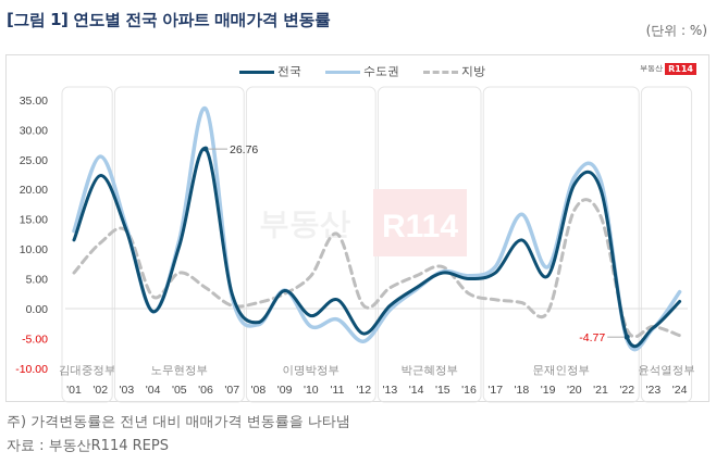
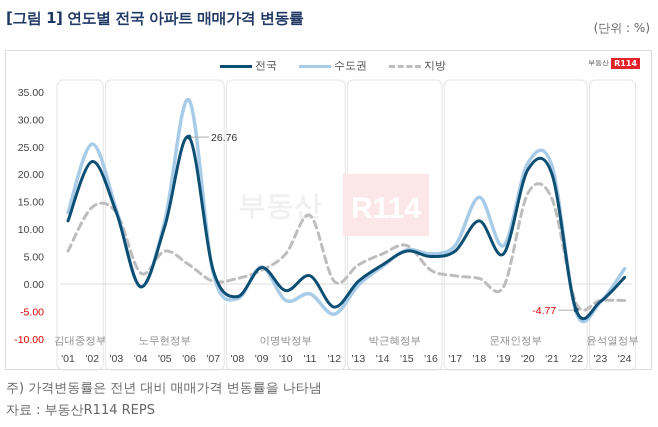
지방/'02: 11 -> 14
지방/'24: -4 -> -3
